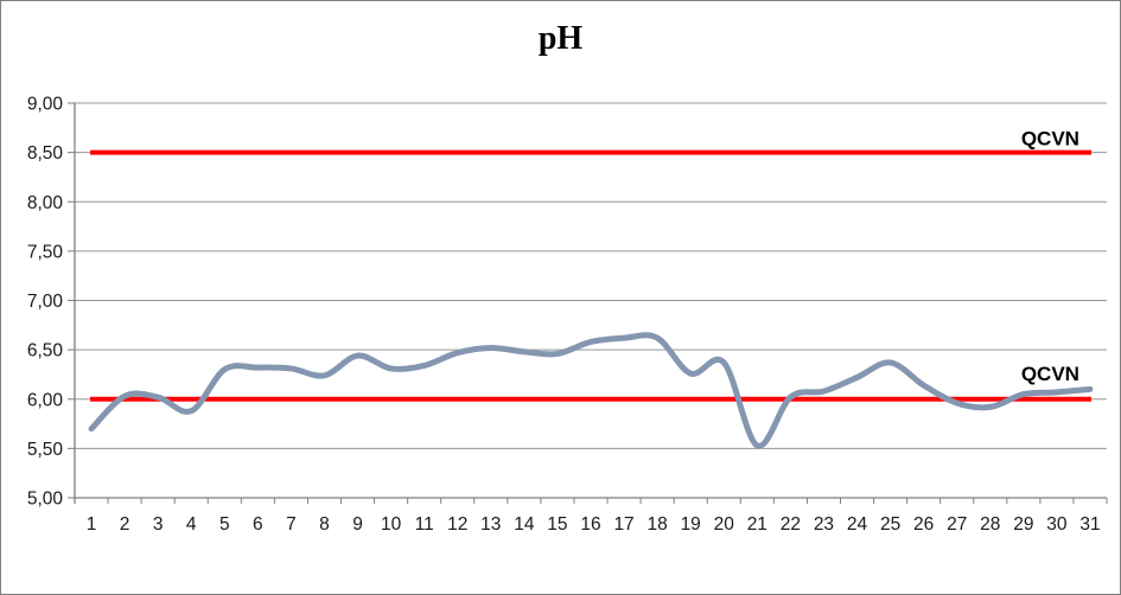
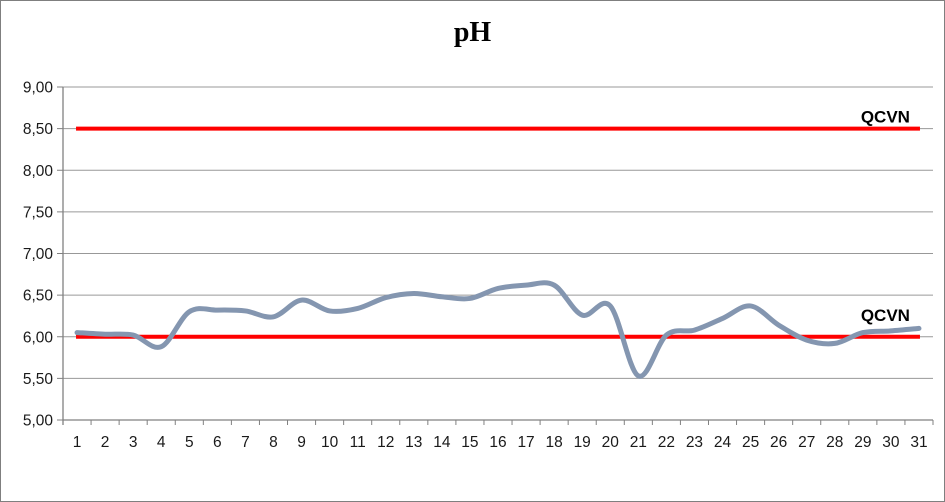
1: 5,7 -> 6,0
